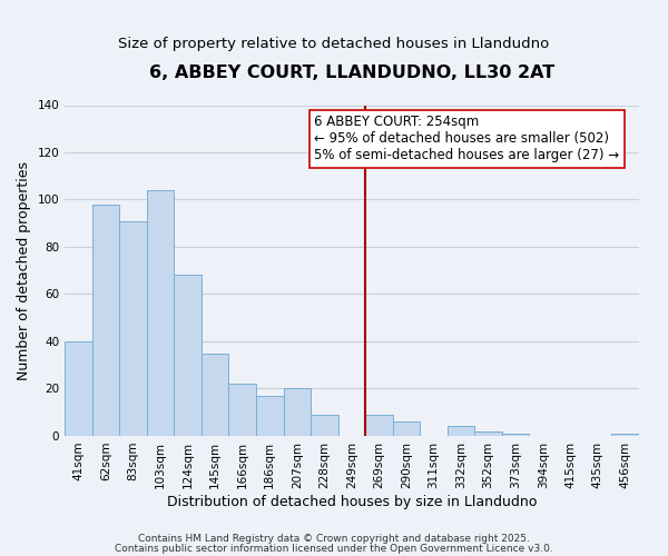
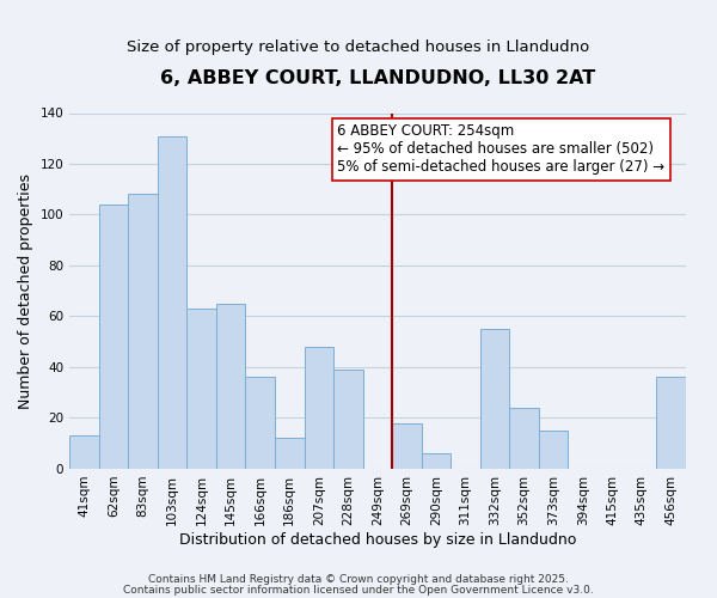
41sqm: 40 -> 13
62sqm: 98 -> 104
83sqm: 91 -> 108
103sqm: 104 -> 131
124sqm: 68 -> 63
145sqm: 35 -> 65
166sqm: 22 -> 36
186sqm: 17 -> 12
207sqm: 20 -> 48
228sqm: 9 -> 39
269sqm: 9 -> 18
332sqm: 4 -> 55
352sqm: 2 -> 24
373sqm: 1 -> 15
456sqm: 1 -> 36
